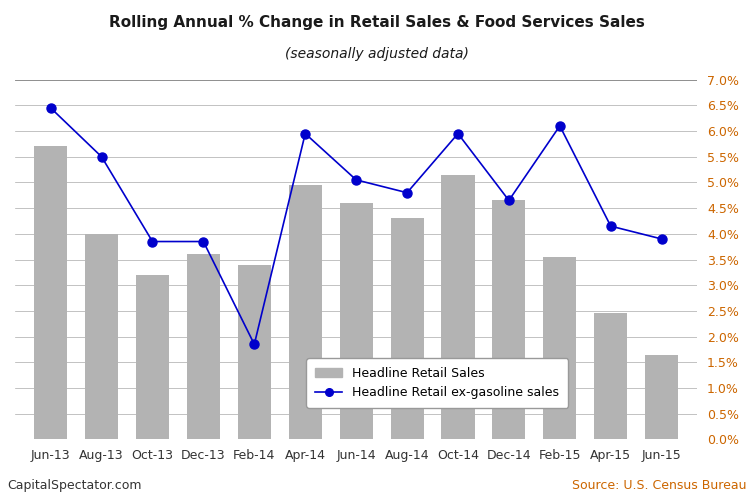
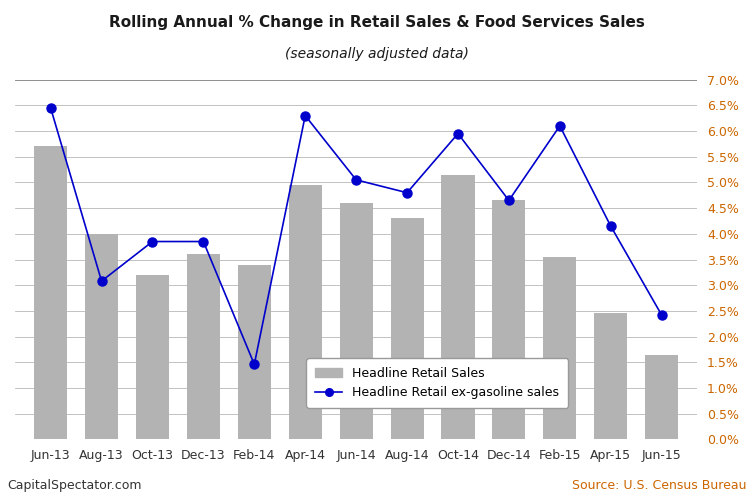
Headline Retail ex-gasoline sales/Aug-13: 5.50% -> 3.08%
Headline Retail ex-gasoline sales/Feb-14: 1.85% -> 1.46%
Headline Retail ex-gasoline sales/Apr-14: 5.95% -> 6.30%
Headline Retail ex-gasoline sales/Jun-15: 3.90% -> 2.42%
